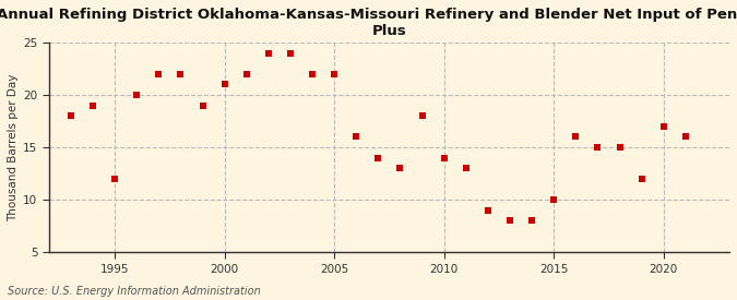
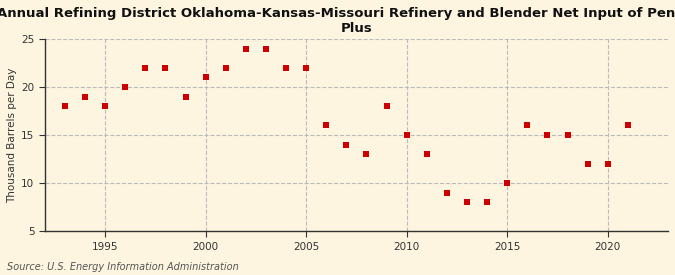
1995: 12 -> 18
2010: 14 -> 15
2020: 17 -> 12
